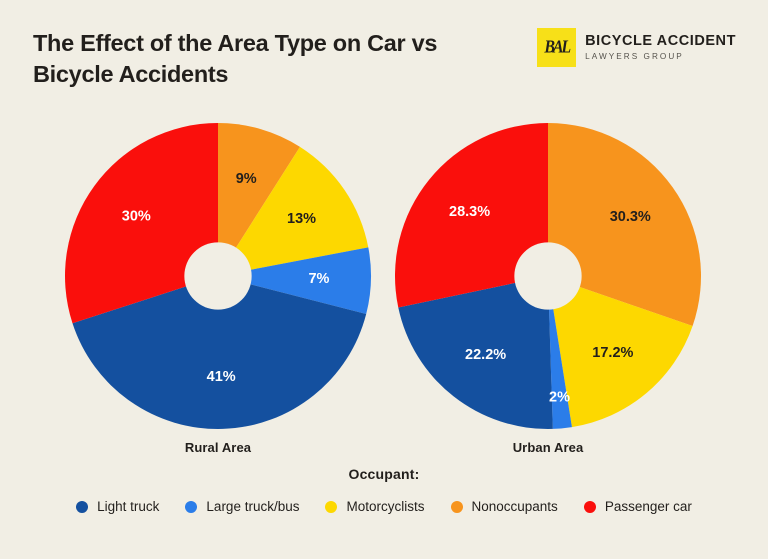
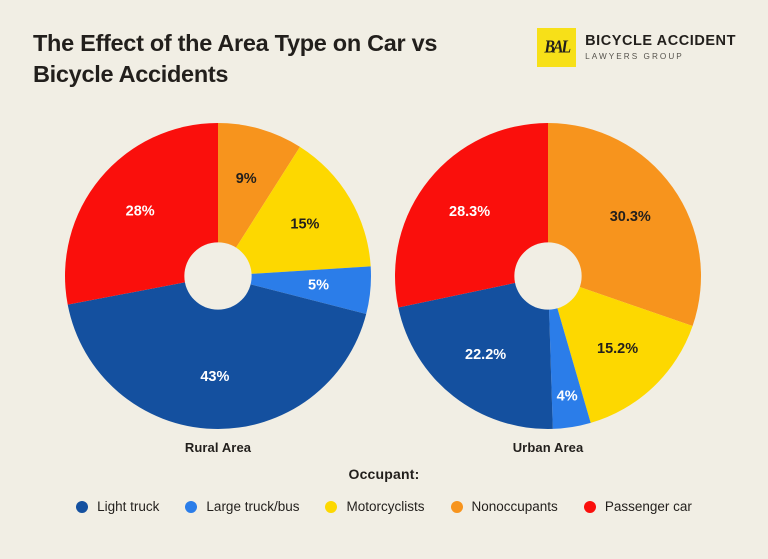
Rural Area/Motorcyclists: 13% -> 15%
Rural Area/Large truck/bus: 7% -> 5%
Rural Area/Light truck: 41% -> 43%
Rural Area/Passenger car: 30% -> 28%
Urban Area/Motorcyclists: 17.2% -> 15.2%
Urban Area/Large truck/bus: 2% -> 4%
